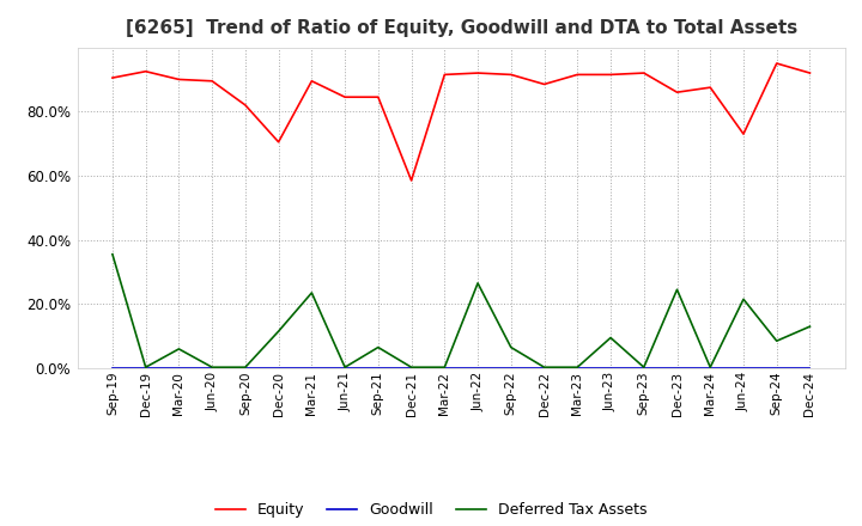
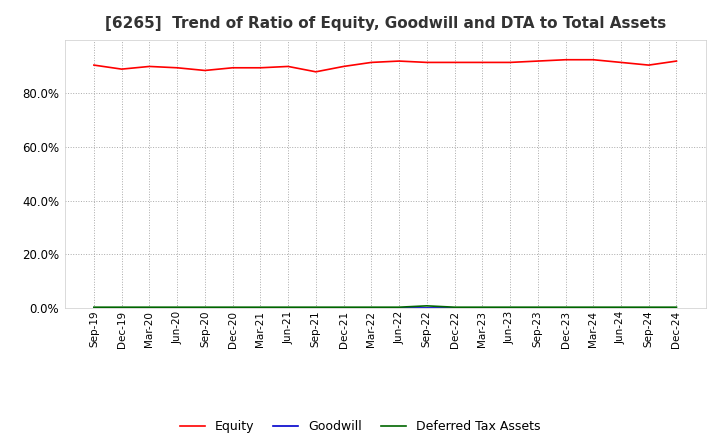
Deferred Tax Assets/Sep-19: 35.5% -> 0.3%
Equity/Dec-19: 92.5% -> 89.0%
Deferred Tax Assets/Mar-20: 6.0% -> 0.3%
Equity/Sep-20: 82.0% -> 88.5%
Equity/Dec-20: 70.5% -> 89.5%
Deferred Tax Assets/Dec-20: 11.5% -> 0.3%
Deferred Tax Assets/Mar-21: 23.5% -> 0.3%
Equity/Jun-21: 84.5% -> 90.0%
Equity/Sep-21: 84.5% -> 88.0%
Deferred Tax Assets/Sep-21: 6.5% -> 0.3%
Equity/Dec-21: 58.5% -> 90.0%
Deferred Tax Assets/Jun-22: 26.5% -> 0.3%
Deferred Tax Assets/Sep-22: 6.5% -> 0.8%
Equity/Dec-22: 88.5% -> 91.5%
Deferred Tax Assets/Jun-23: 9.5% -> 0.3%
Equity/Dec-23: 86.0% -> 92.5%
Deferred Tax Assets/Dec-23: 24.5% -> 0.3%
Equity/Mar-24: 87.5% -> 92.5%
Equity/Jun-24: 73.0% -> 91.5%
Deferred Tax Assets/Jun-24: 21.5% -> 0.3%
Equity/Sep-24: 95.0% -> 90.5%
Deferred Tax Assets/Sep-24: 8.5% -> 0.3%
Deferred Tax Assets/Dec-24: 13.0% -> 0.3%
